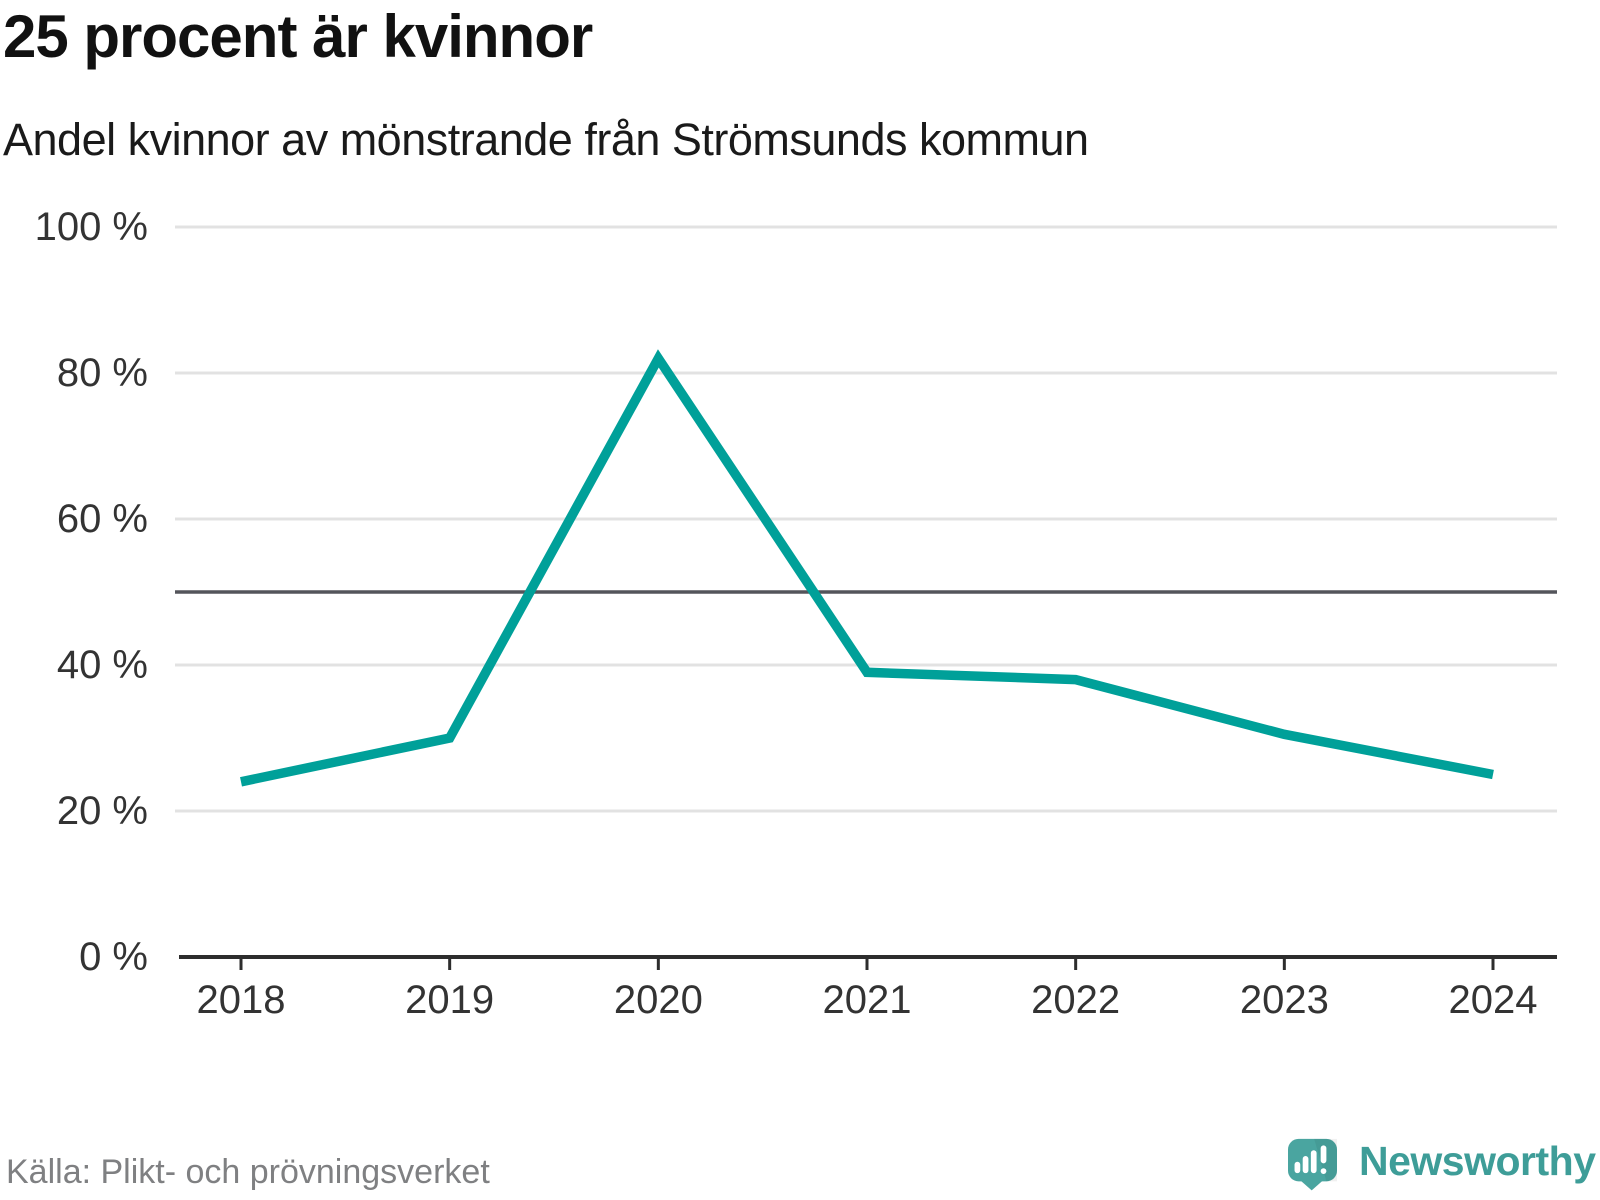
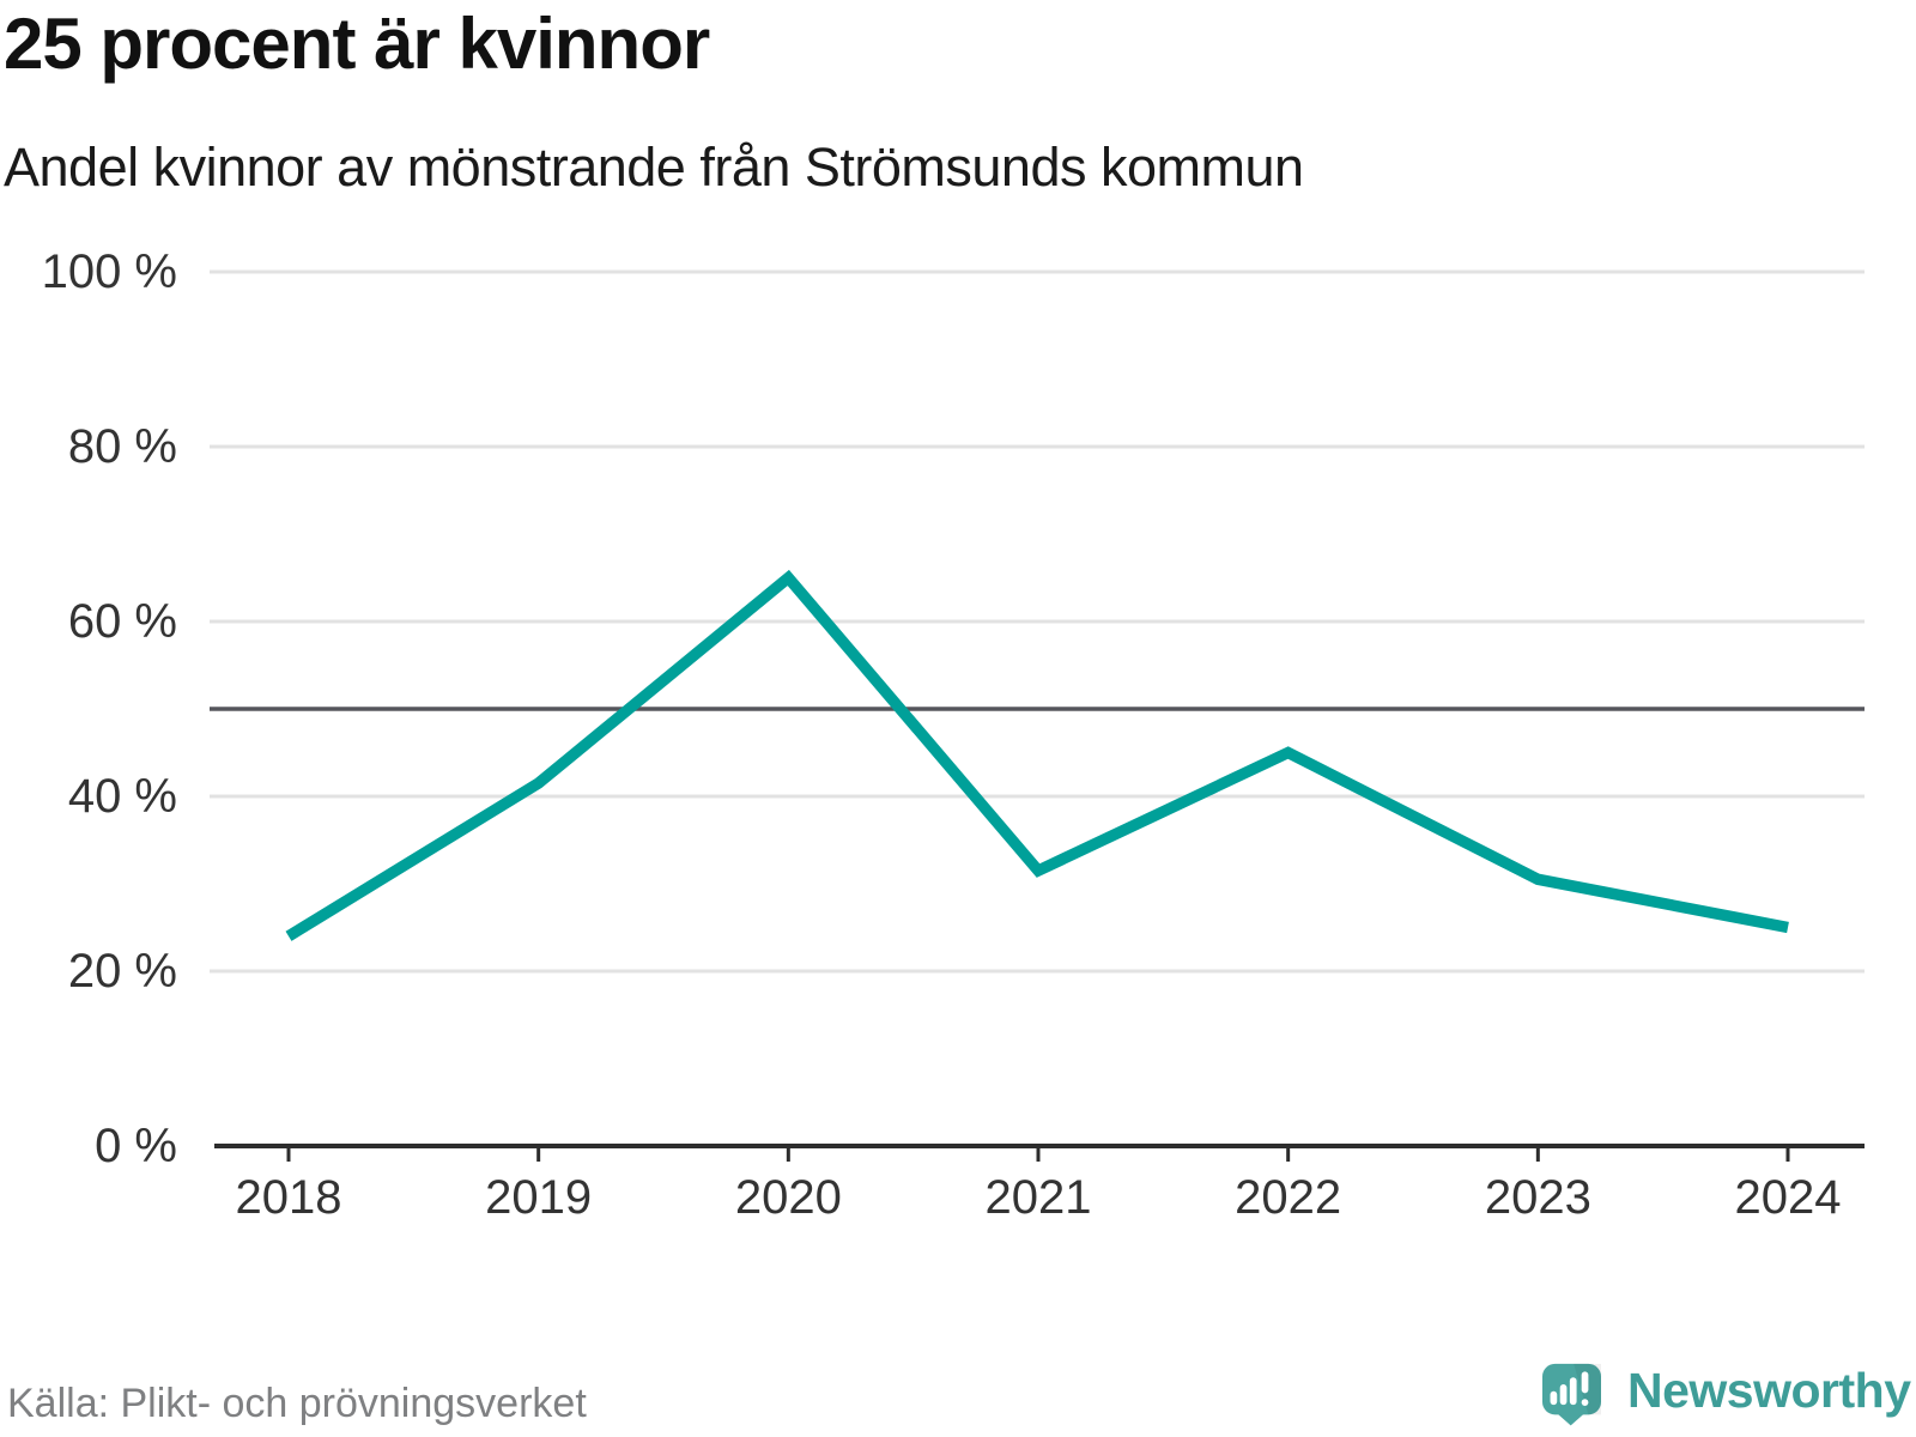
2019: 30% -> 42%
2020: 82% -> 65%
2021: 39% -> 32%
2022: 38% -> 45%
